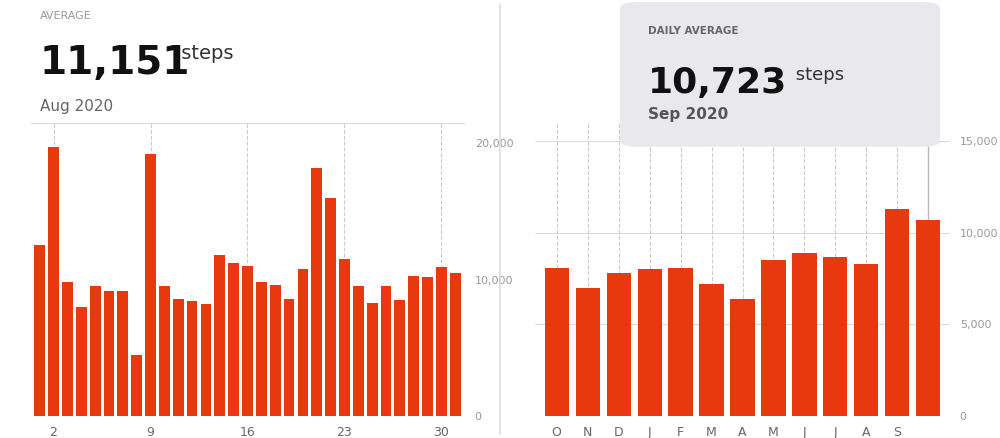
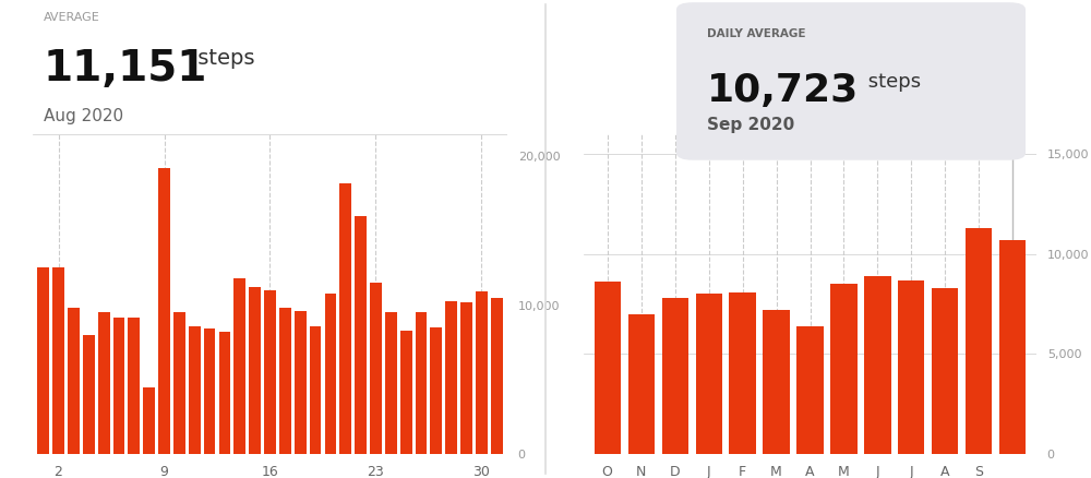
2: 19,700 -> 12,500
O: 8,100 -> 8,600
